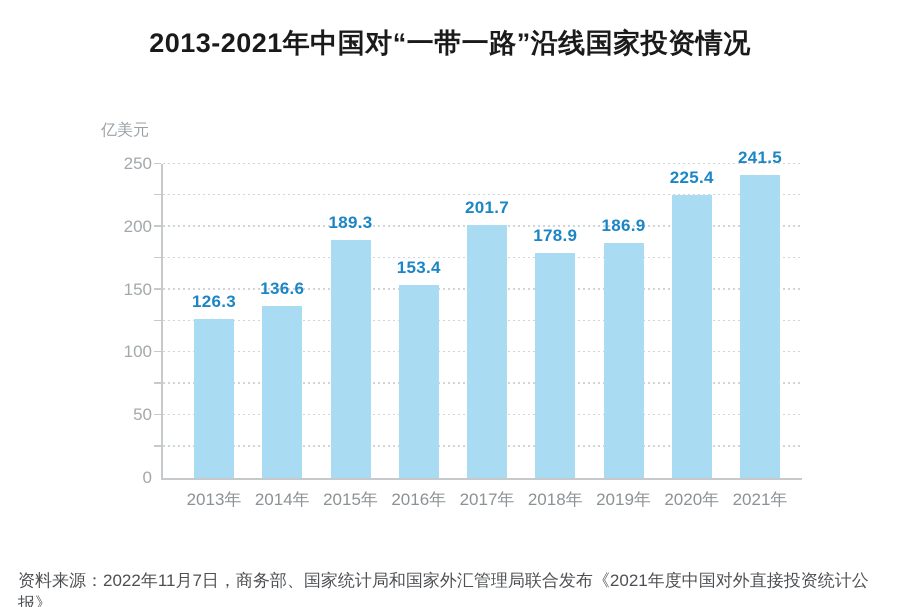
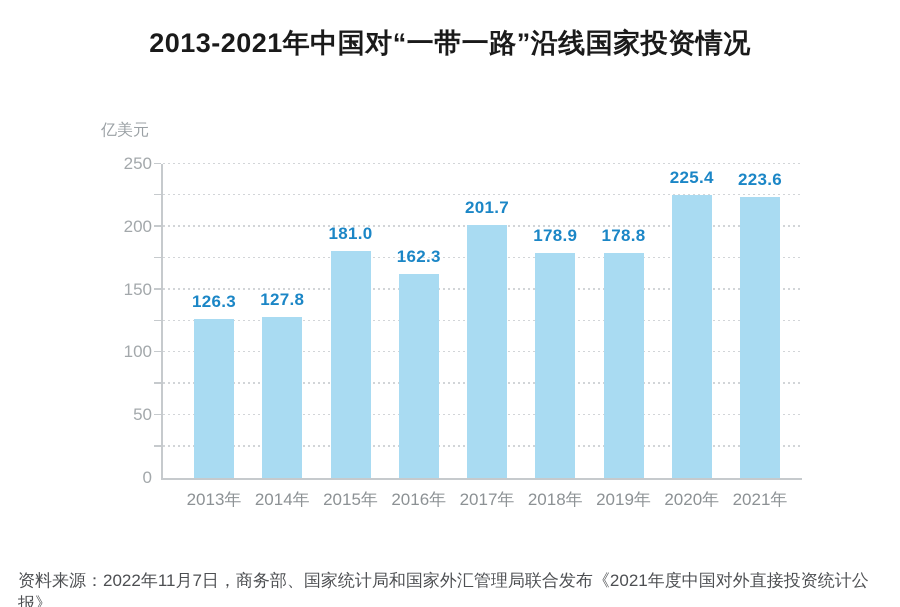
2014年: 136.6 -> 127.8
2015年: 189.3 -> 181.0
2016年: 153.4 -> 162.3
2019年: 186.9 -> 178.8
2021年: 241.5 -> 223.6
